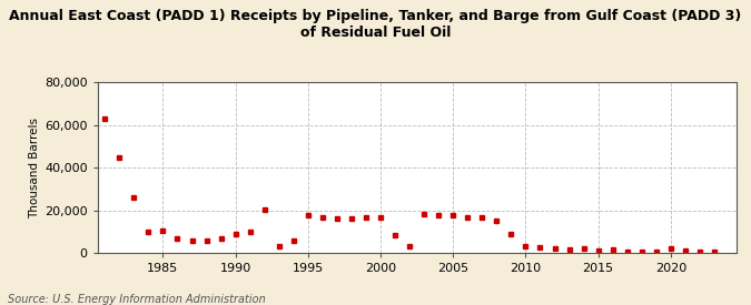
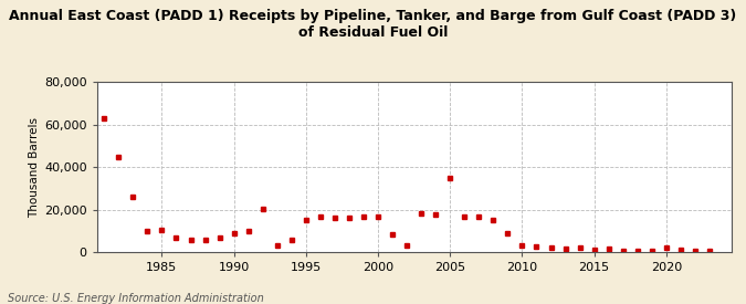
1995: 18,000 -> 15,000
2005: 18,000 -> 35,000
